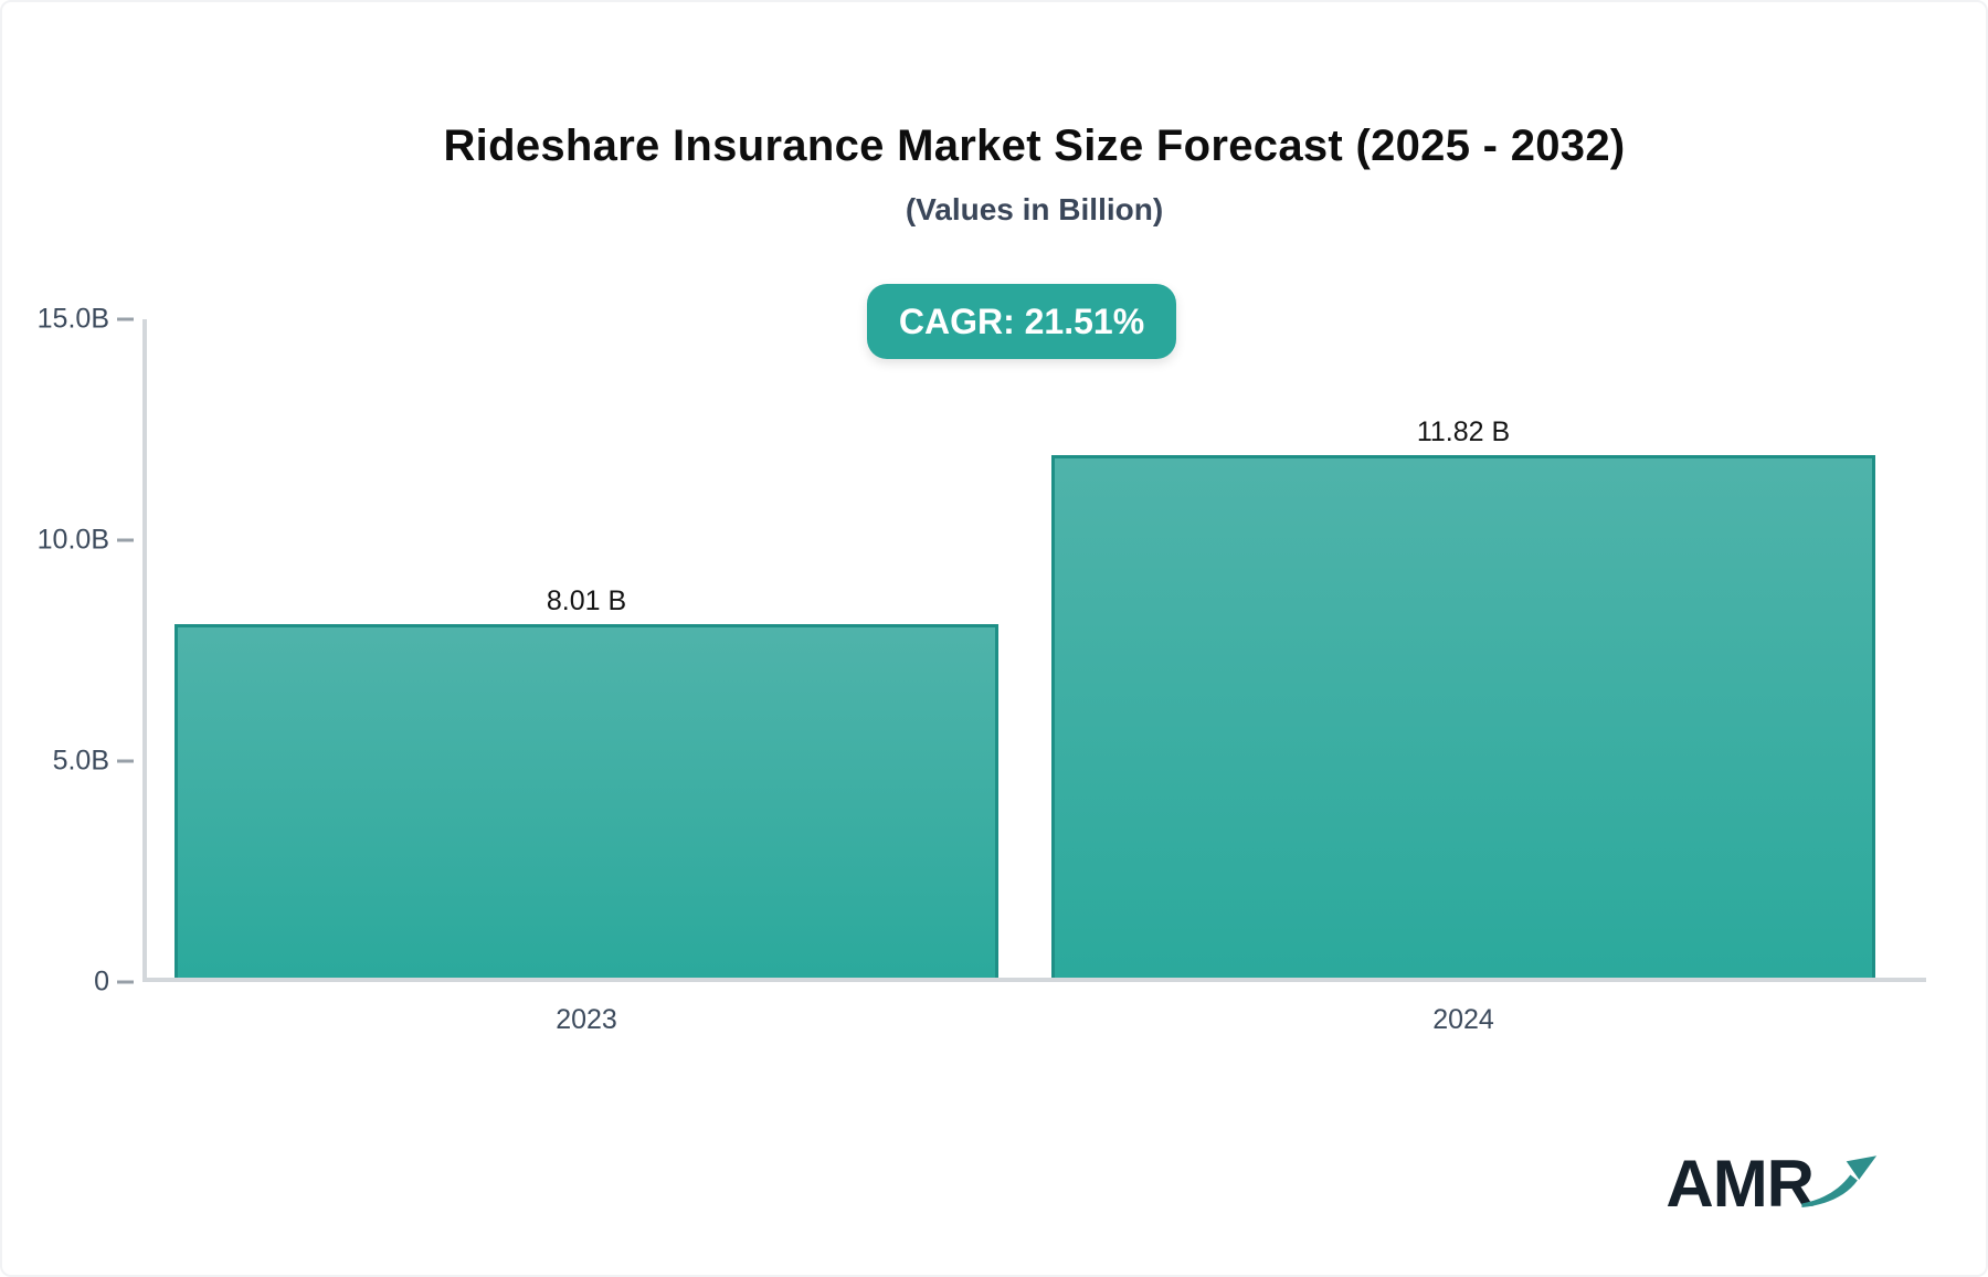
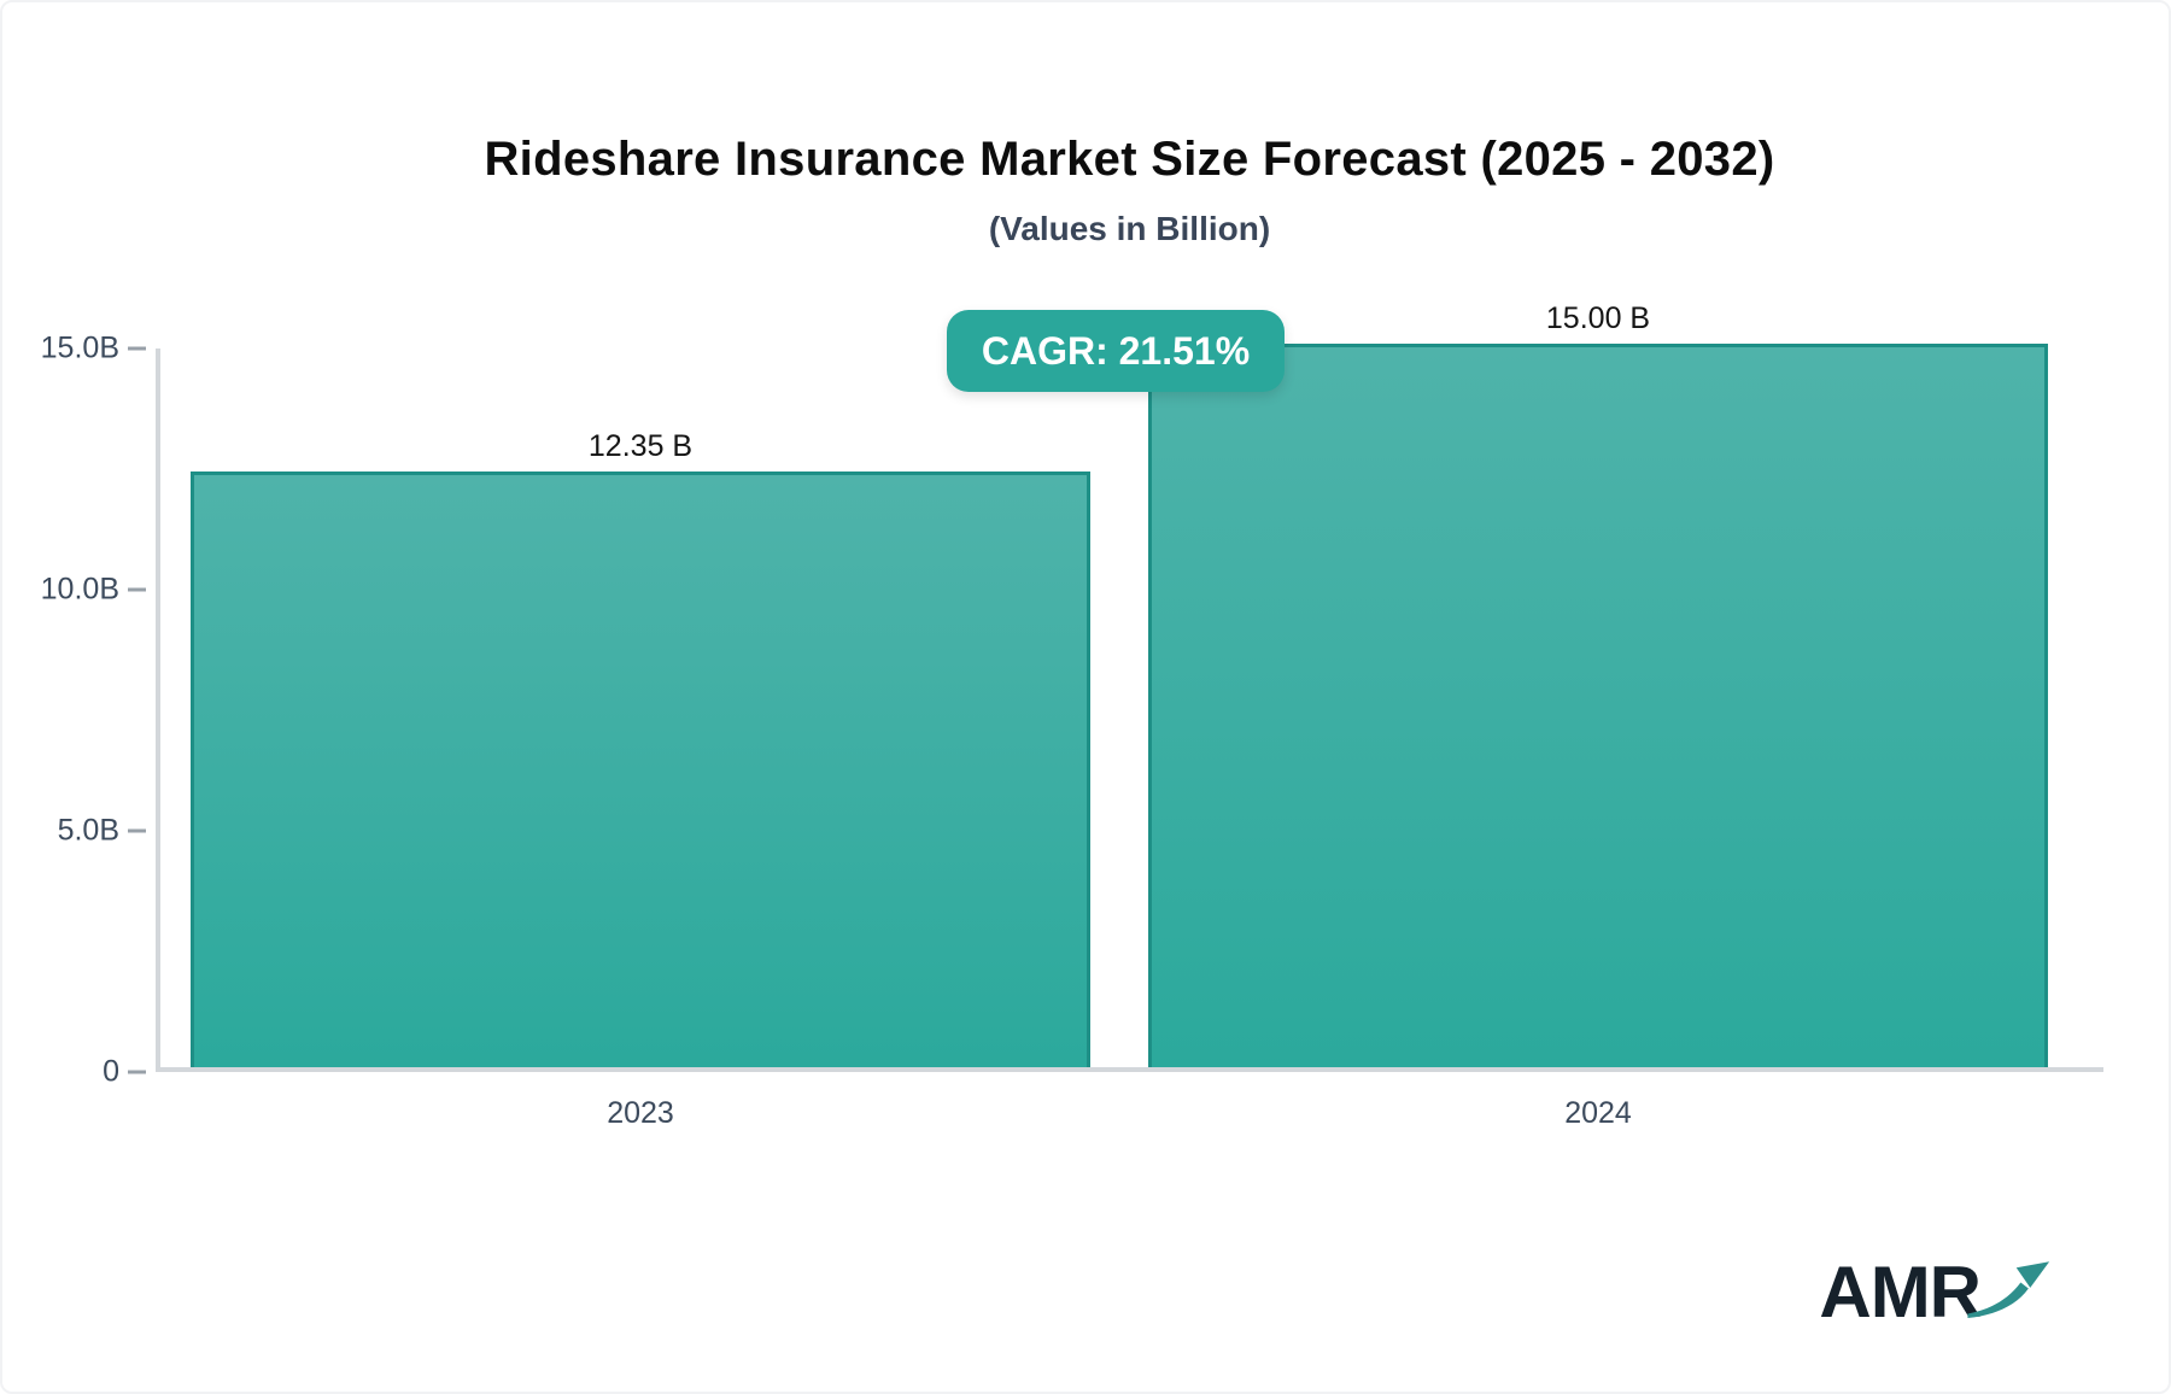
2023: 8.01 -> 12.35
2024: 11.82 -> 15.00
